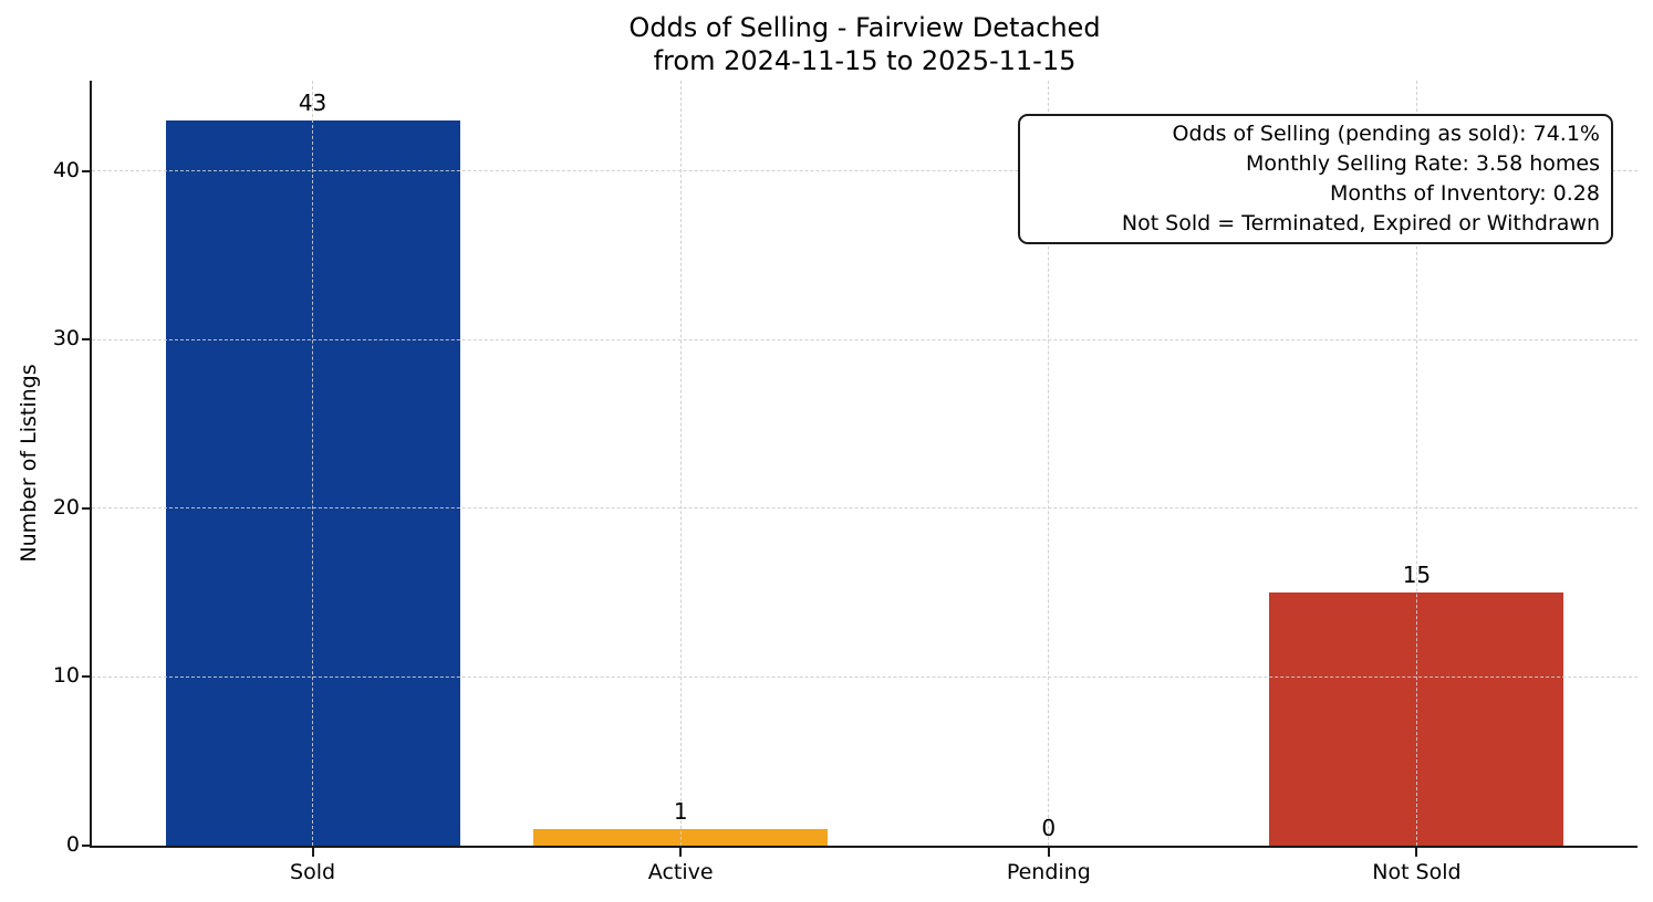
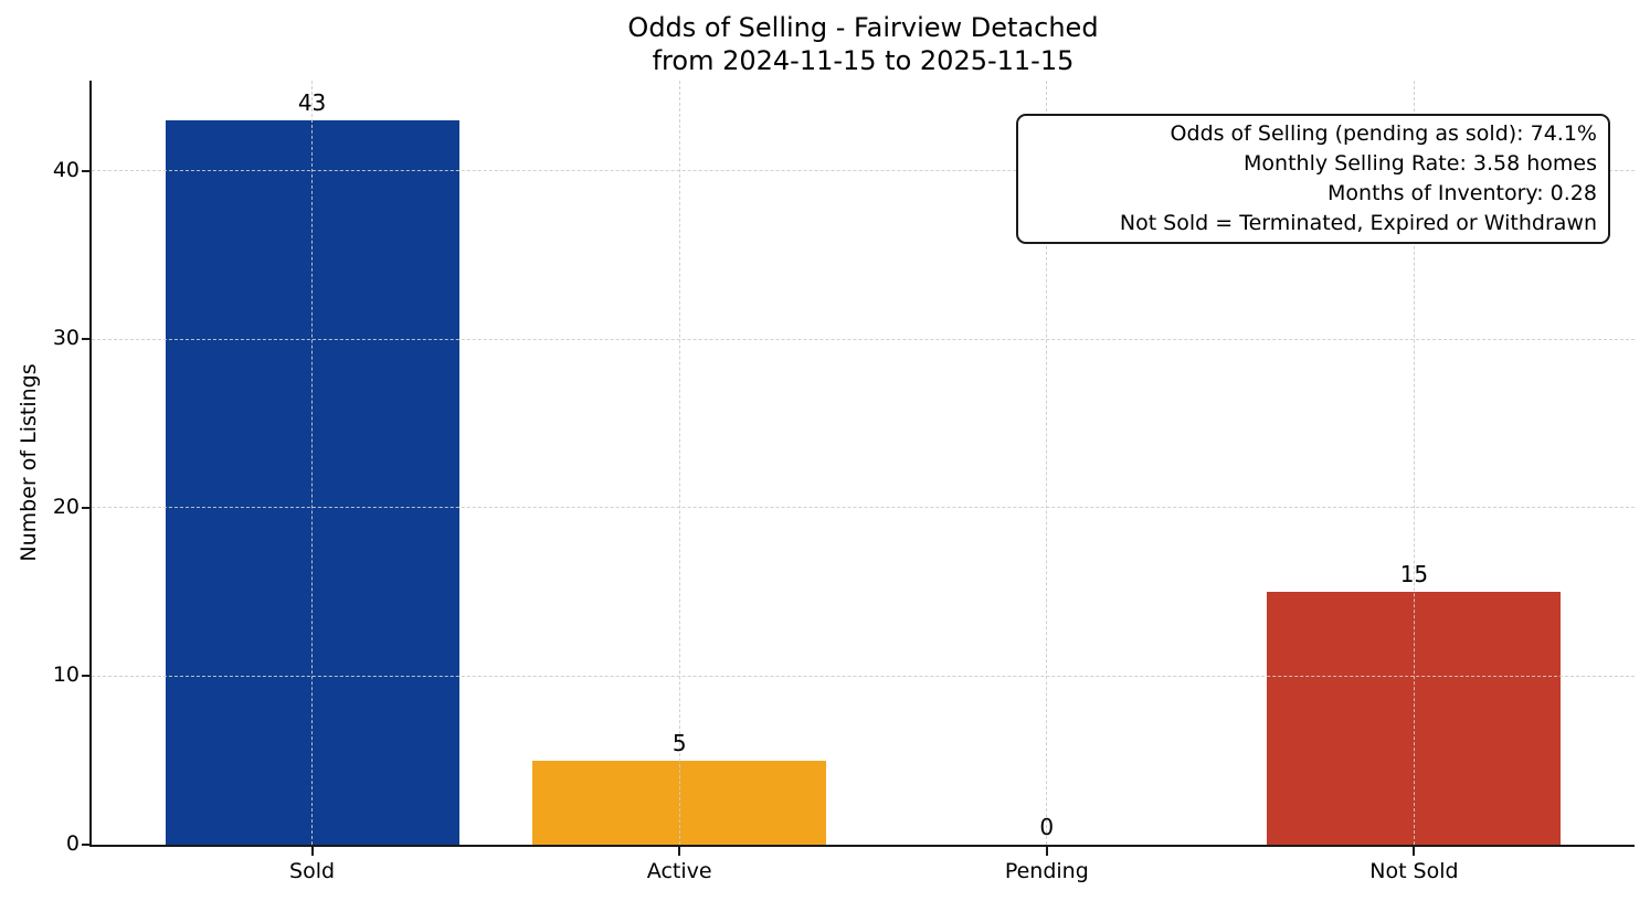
Active: 1 -> 5
